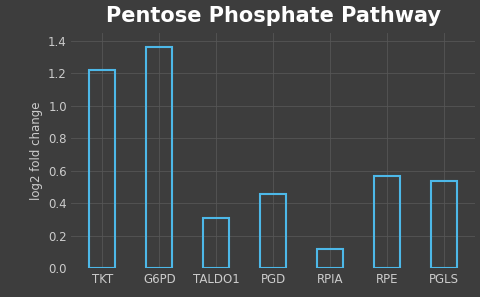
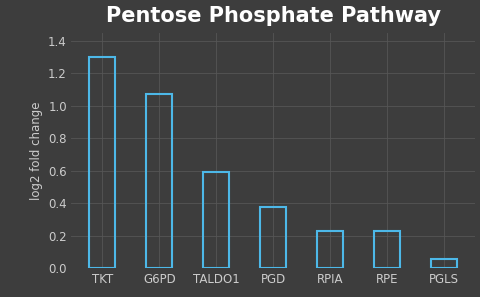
TKT: 1.22 -> 1.30
G6PD: 1.36 -> 1.07
TALDO1: 0.31 -> 0.59
PGD: 0.46 -> 0.38
RPIA: 0.12 -> 0.23
RPE: 0.57 -> 0.23
PGLS: 0.54 -> 0.06
